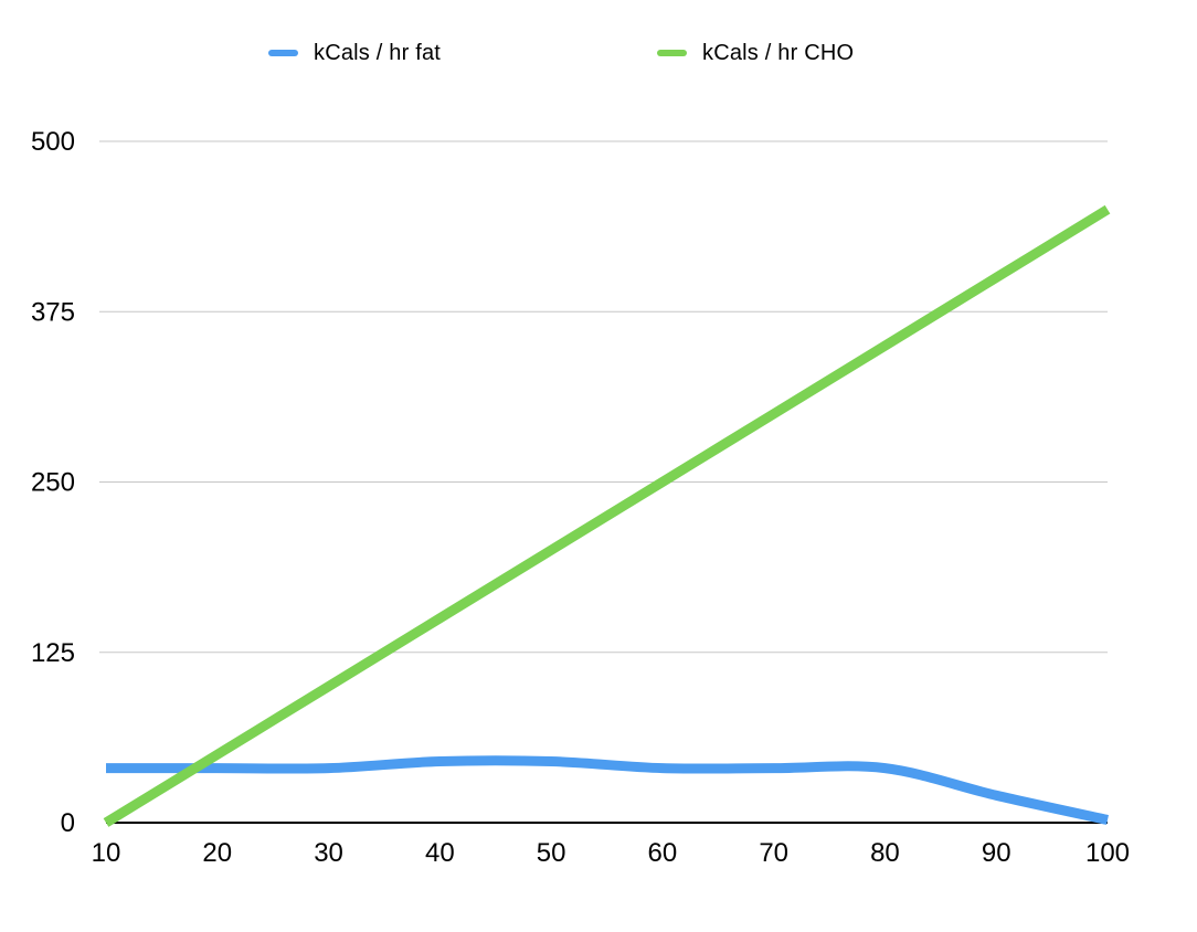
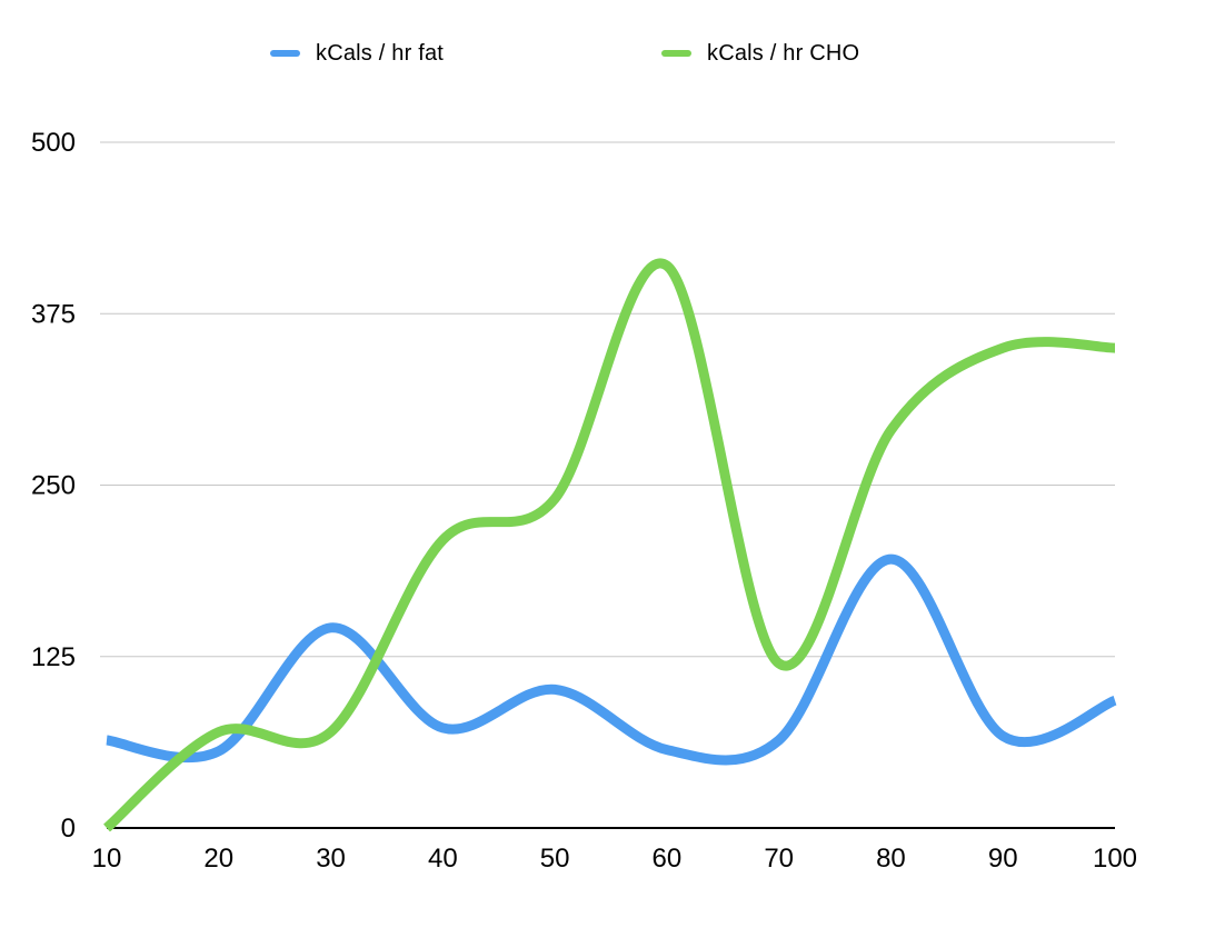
kCals / hr fat/10: 40 -> 64
kCals / hr fat/20: 40 -> 56
kCals / hr CHO/20: 50 -> 70
kCals / hr fat/30: 40 -> 146
kCals / hr CHO/30: 100 -> 70
kCals / hr fat/40: 45 -> 73
kCals / hr CHO/40: 150 -> 210
kCals / hr fat/50: 45 -> 101
kCals / hr CHO/50: 200 -> 240
kCals / hr fat/60: 40 -> 57
kCals / hr CHO/60: 250 -> 410
kCals / hr fat/70: 40 -> 64
kCals / hr CHO/70: 300 -> 120
kCals / hr fat/80: 40 -> 196
kCals / hr CHO/80: 350 -> 290
kCals / hr fat/90: 20 -> 67
kCals / hr CHO/90: 400 -> 350
kCals / hr fat/100: 2 -> 93
kCals / hr CHO/100: 450 -> 350
